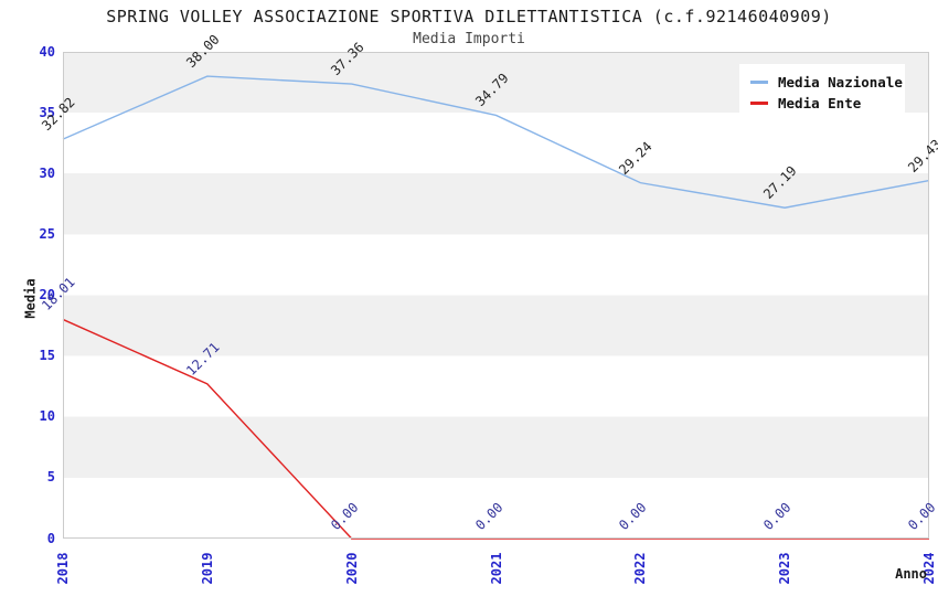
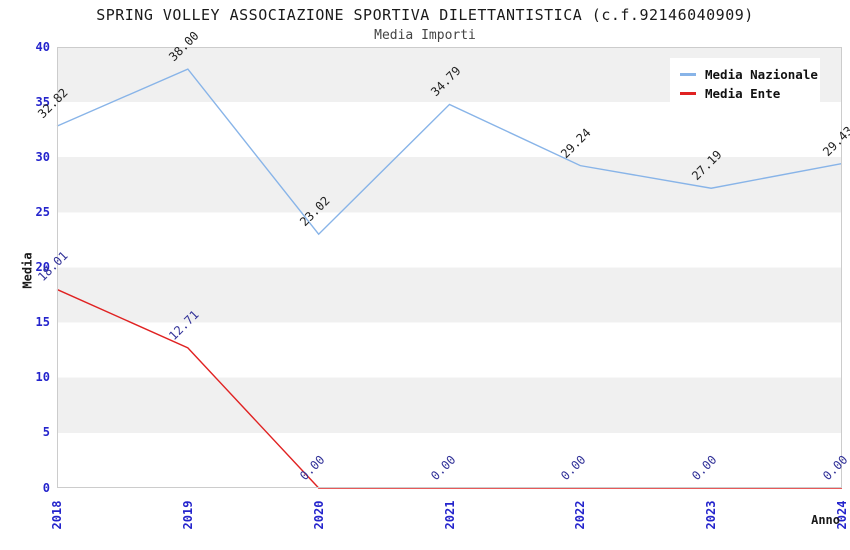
Media Nazionale/2020: 37.36 -> 23.02
